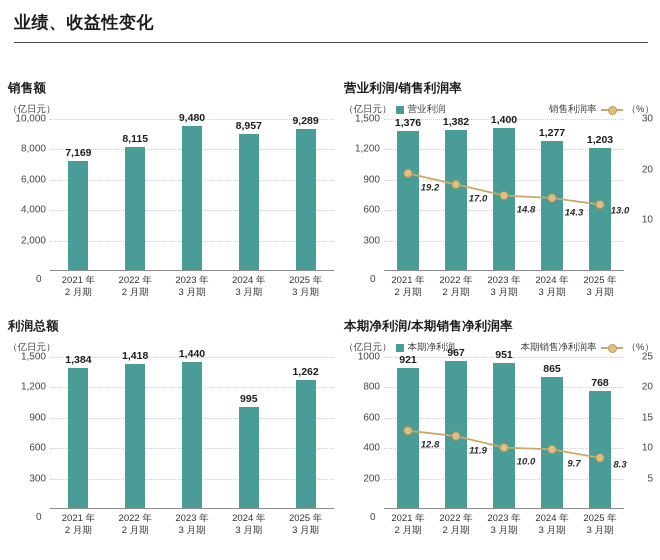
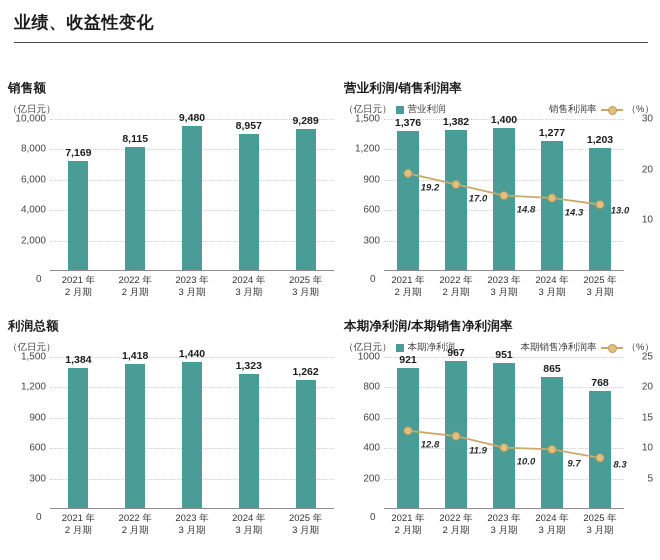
利润总额/2024 年 3 月期: 995 -> 1,323
